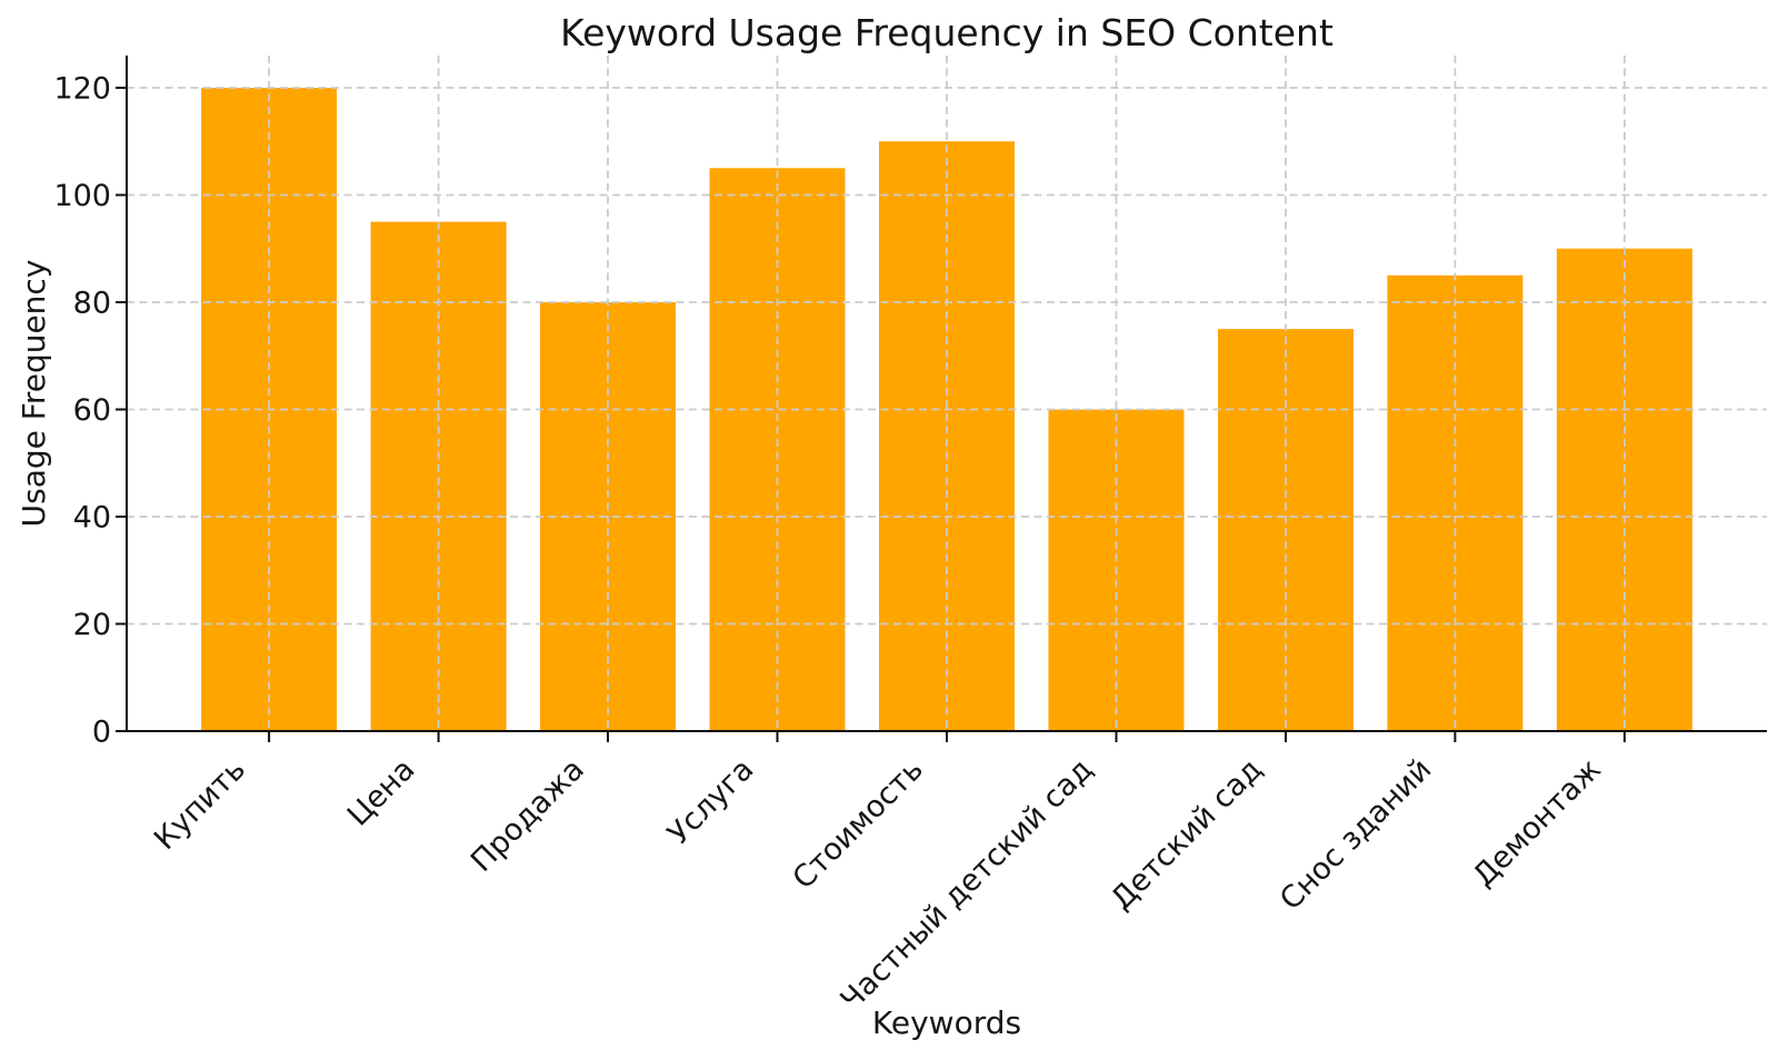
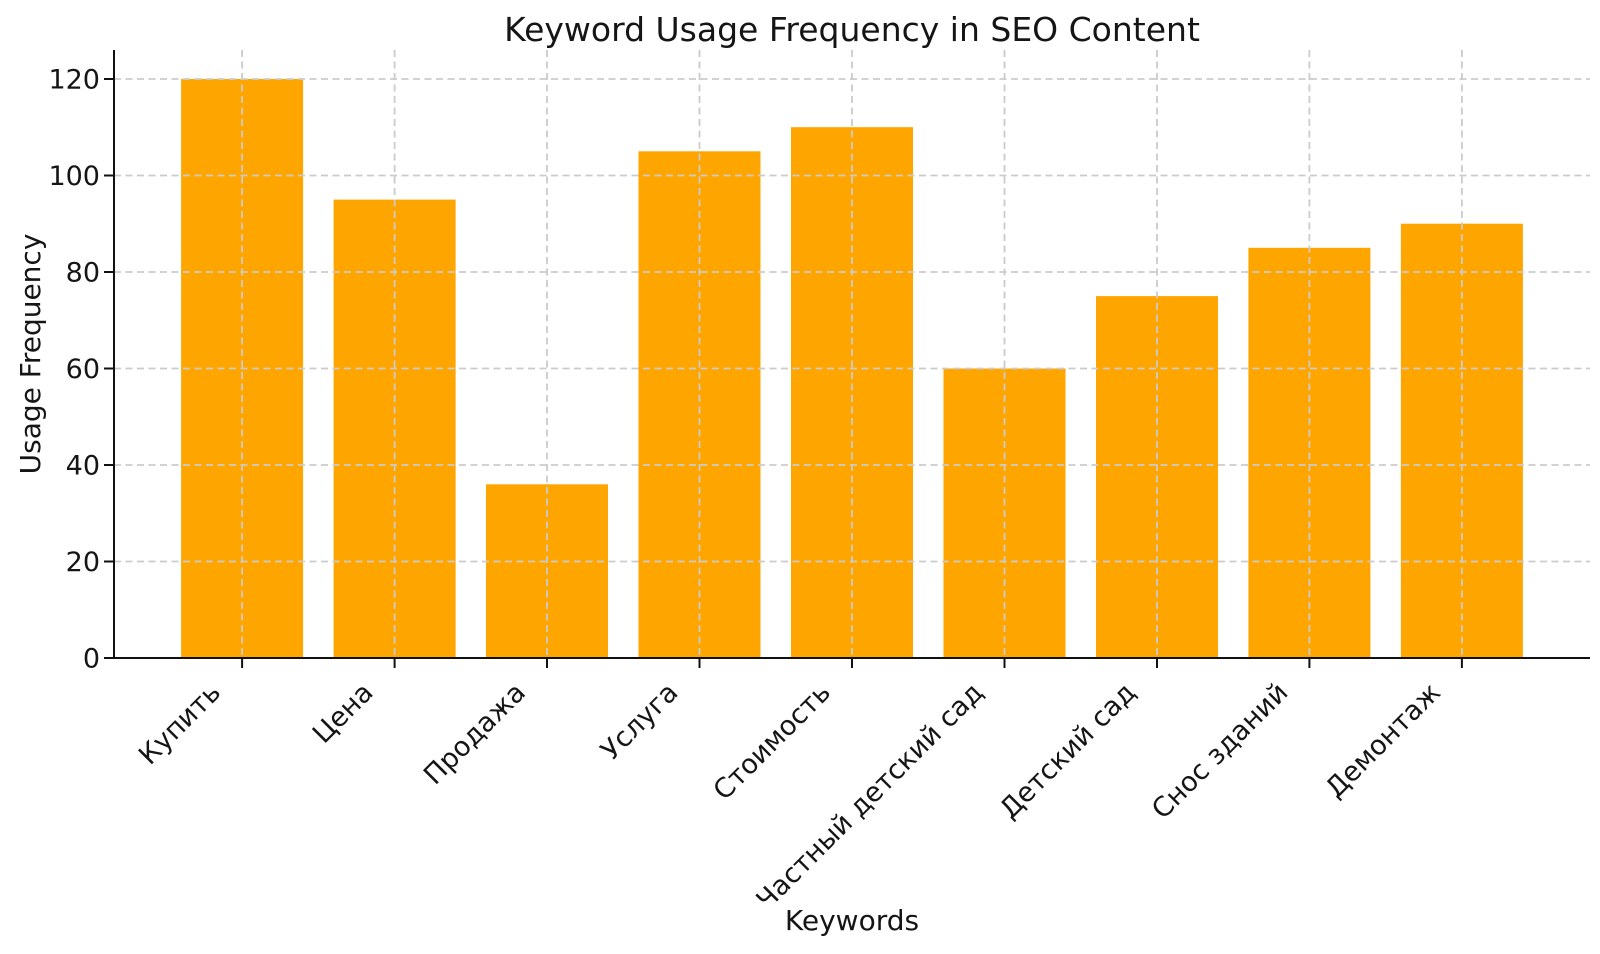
Продажа: 80 -> 36
